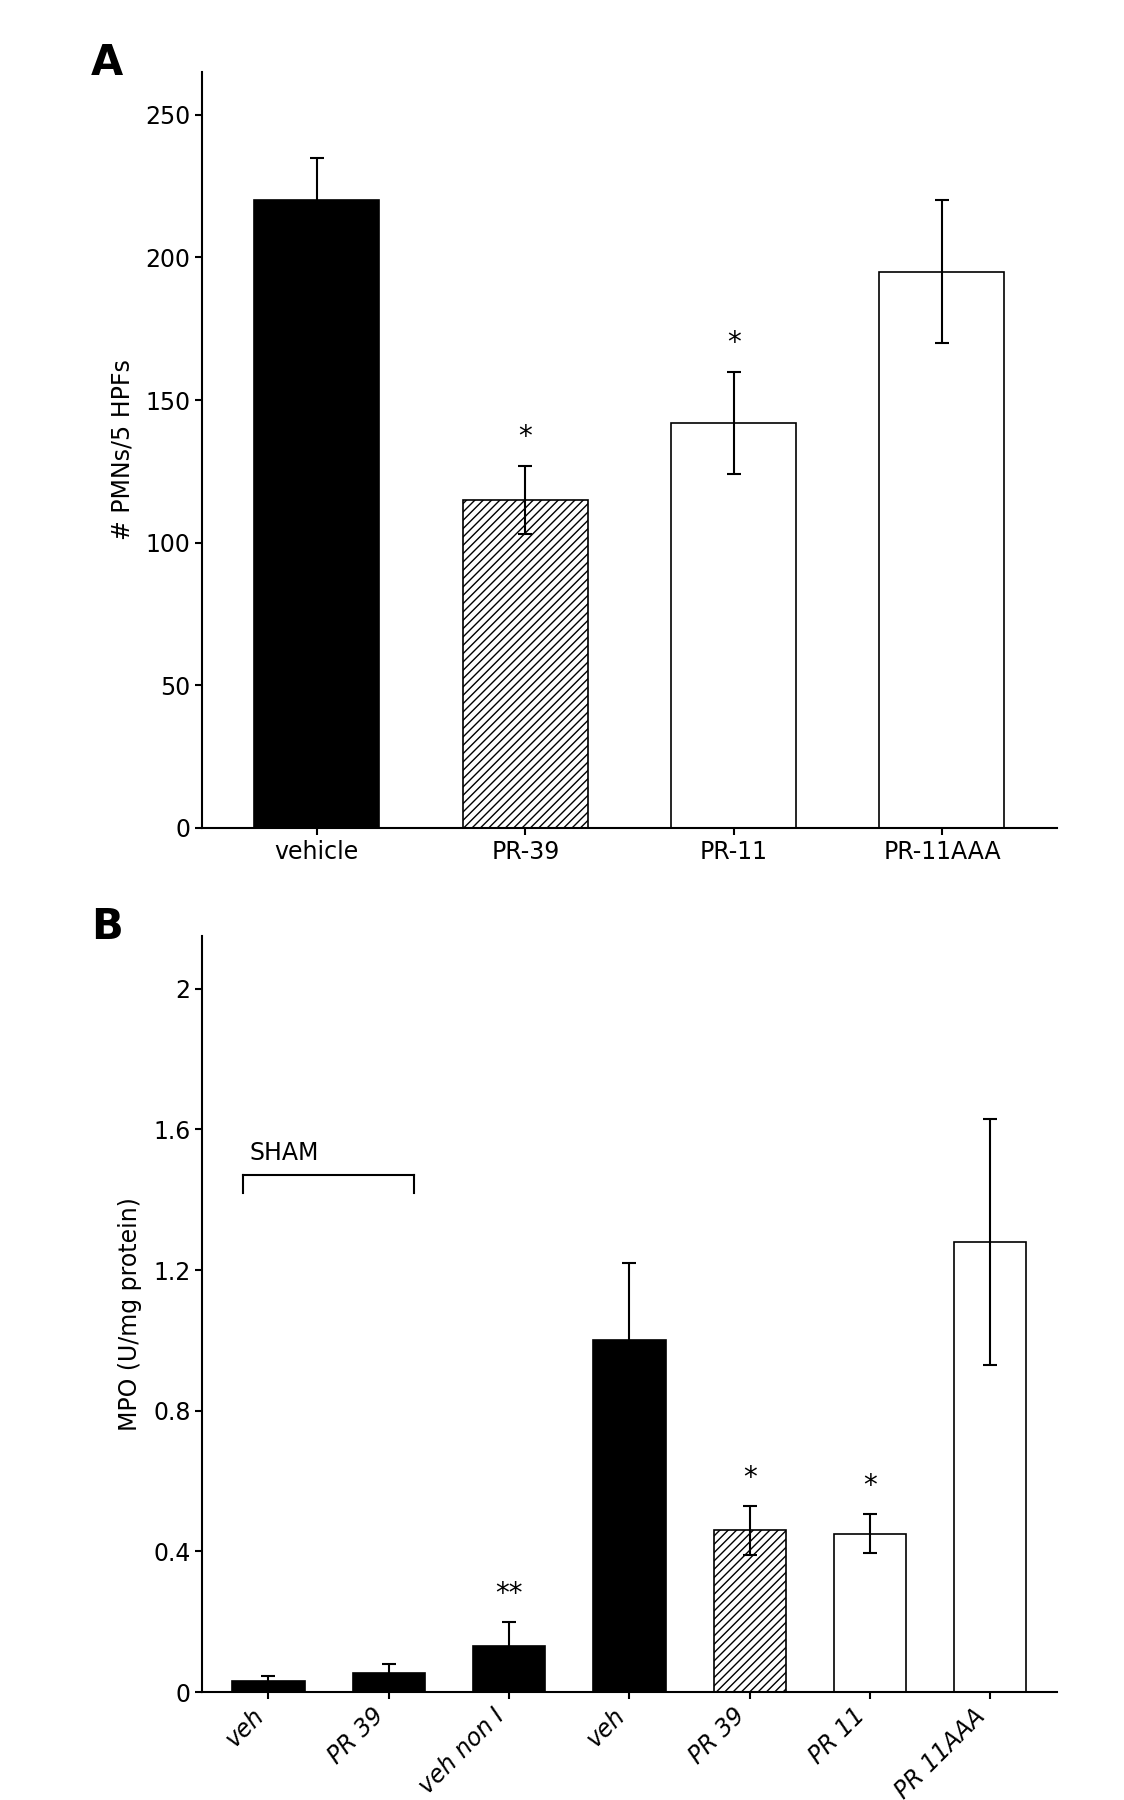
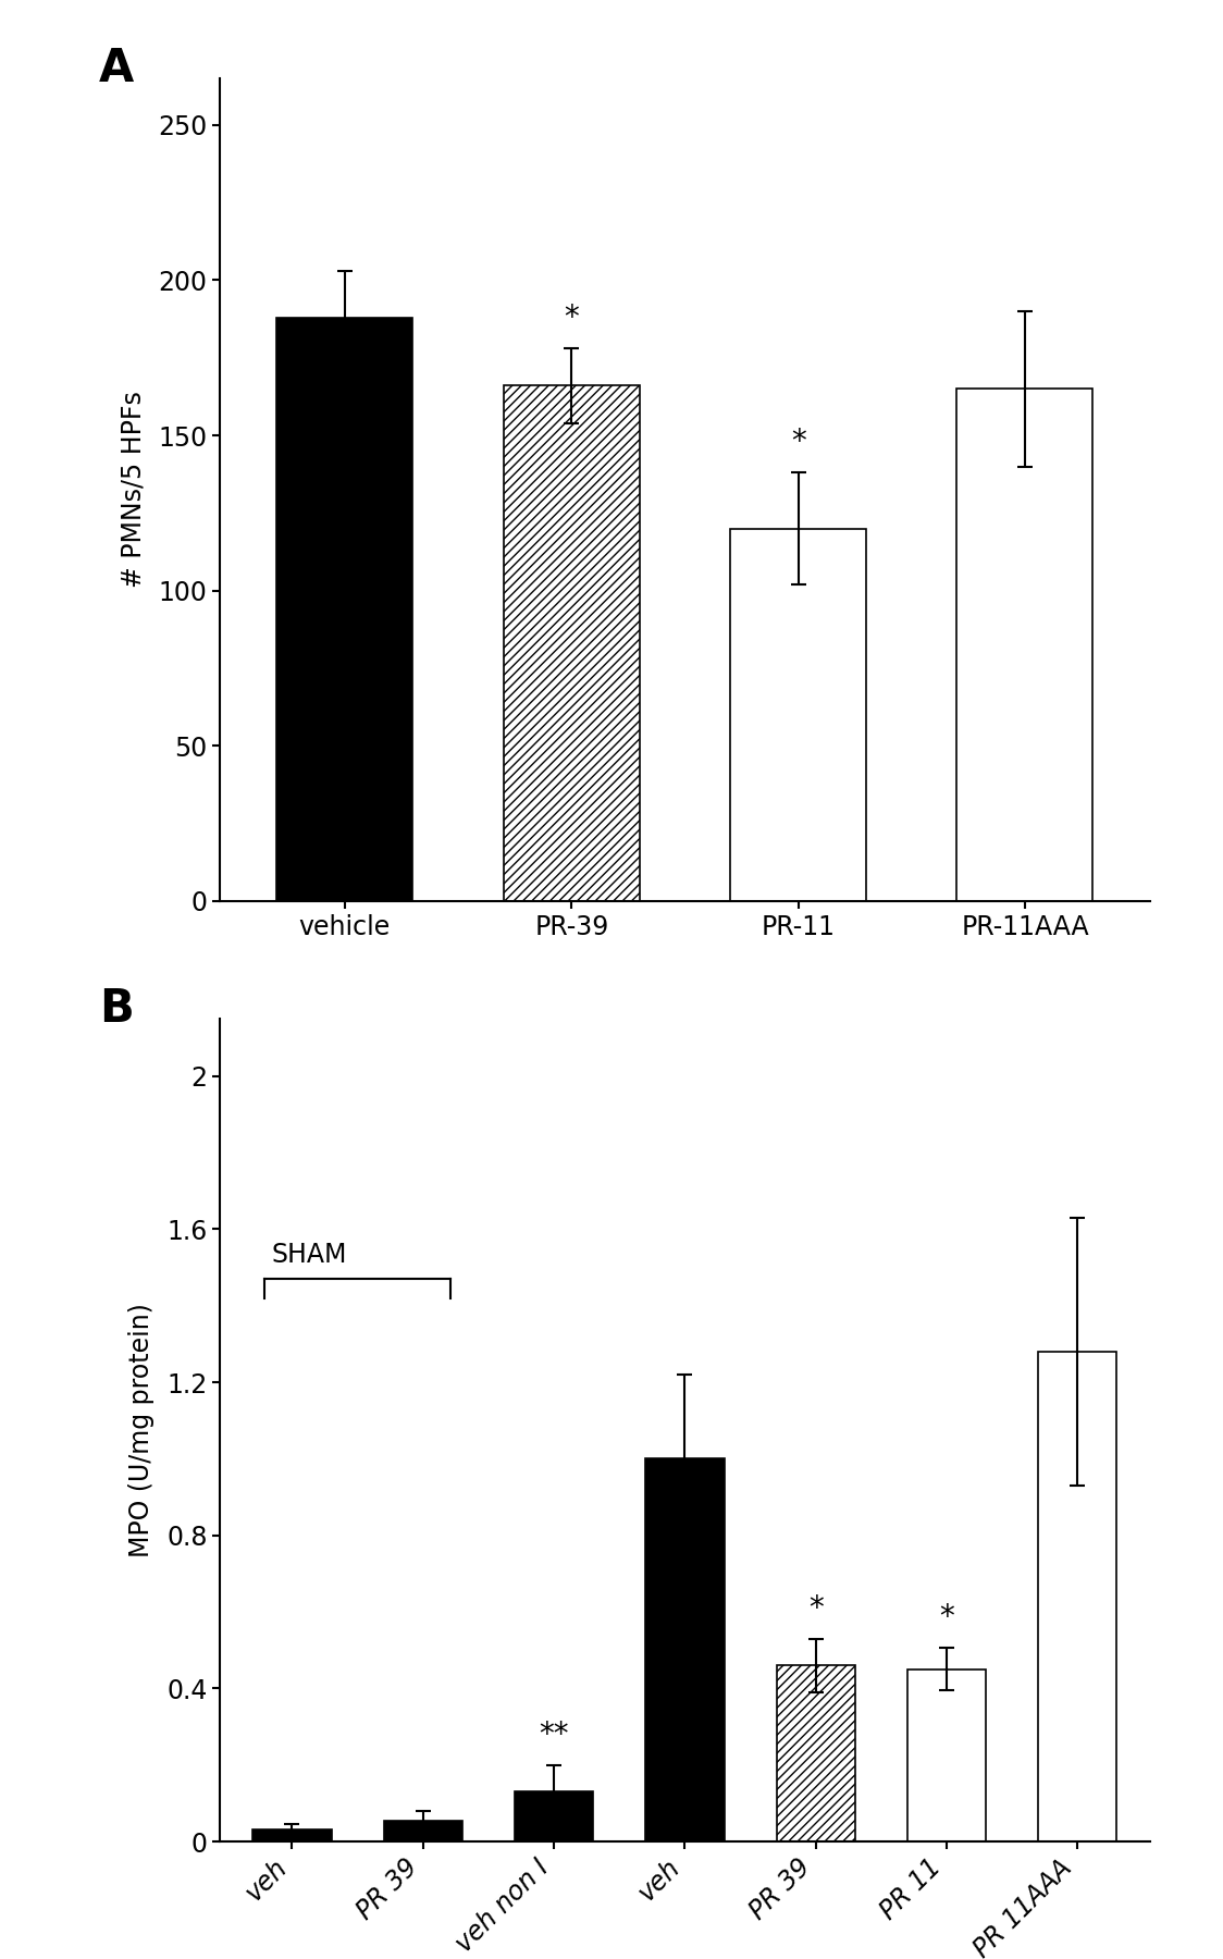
vehicle: 220 -> 188
PR-39: 115 -> 166
PR-11: 142 -> 120
PR-11AAA: 195 -> 165
